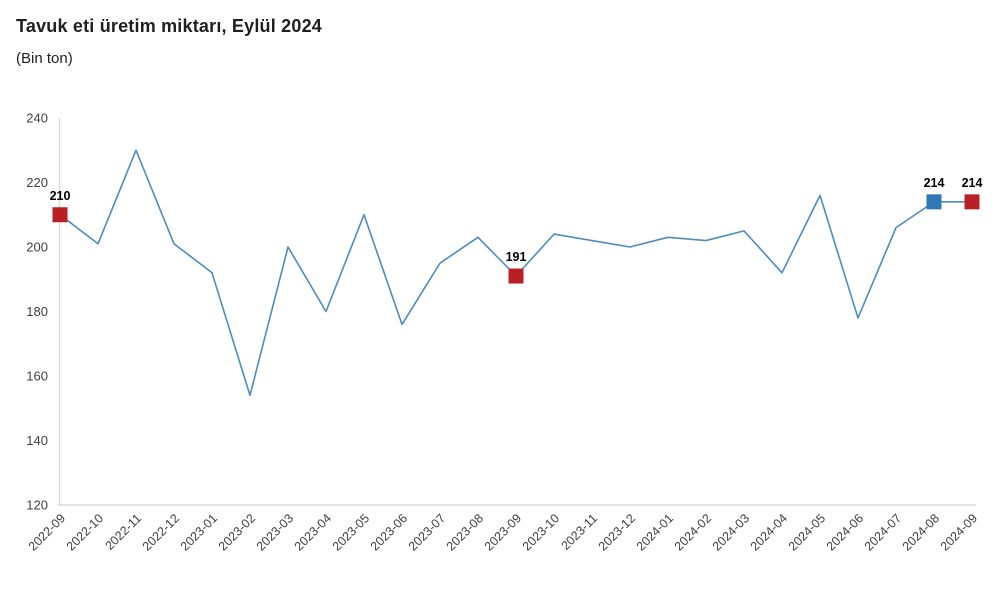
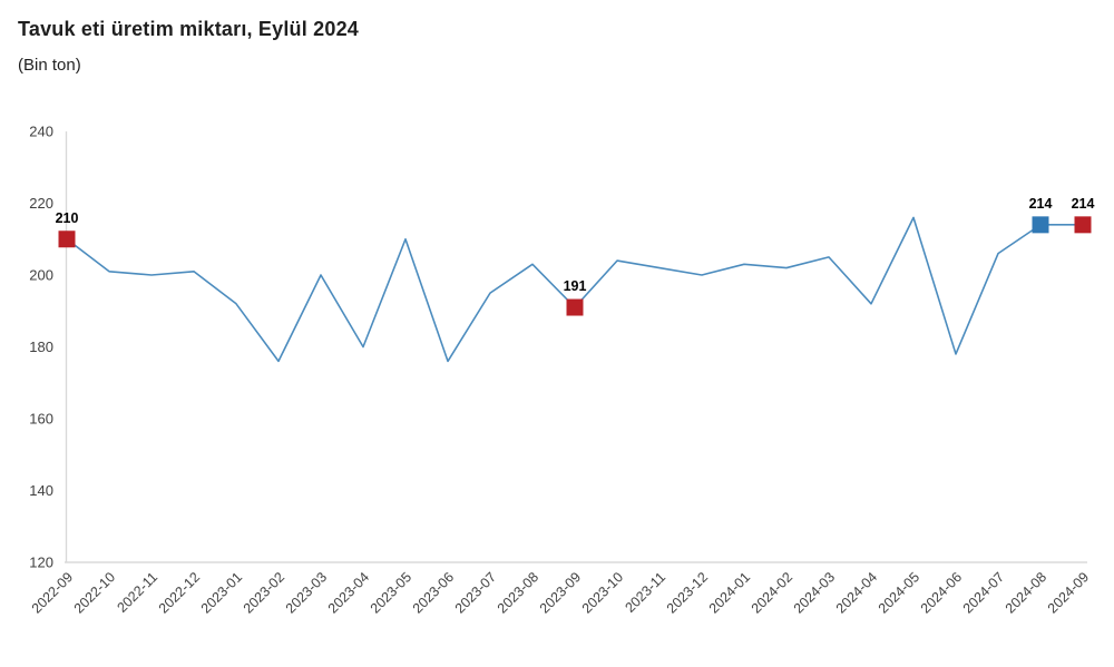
2022-11: 230 -> 200
2023-02: 154 -> 176
